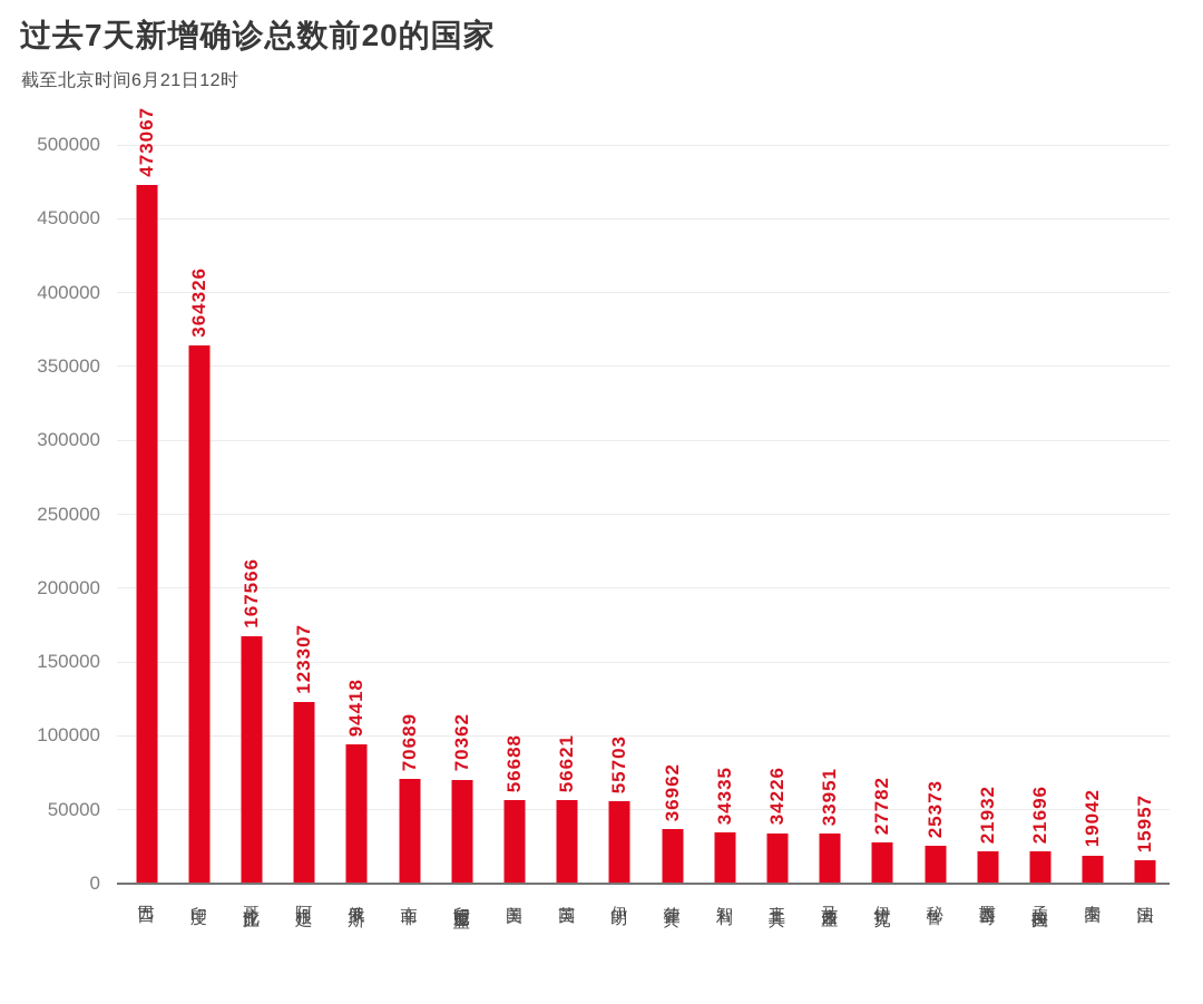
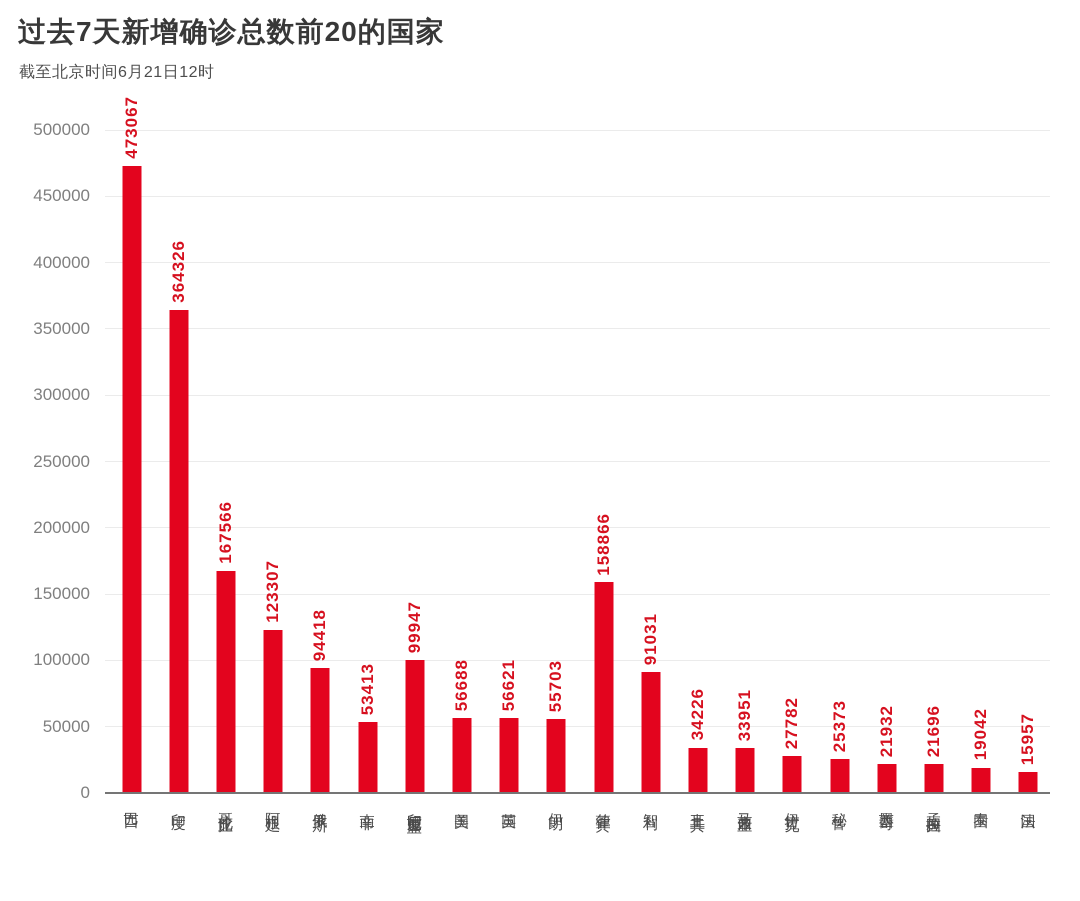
南非: 70689 -> 53413
印度尼西亚: 70362 -> 99947
菲律宾: 36962 -> 158866
智利: 34335 -> 91031
